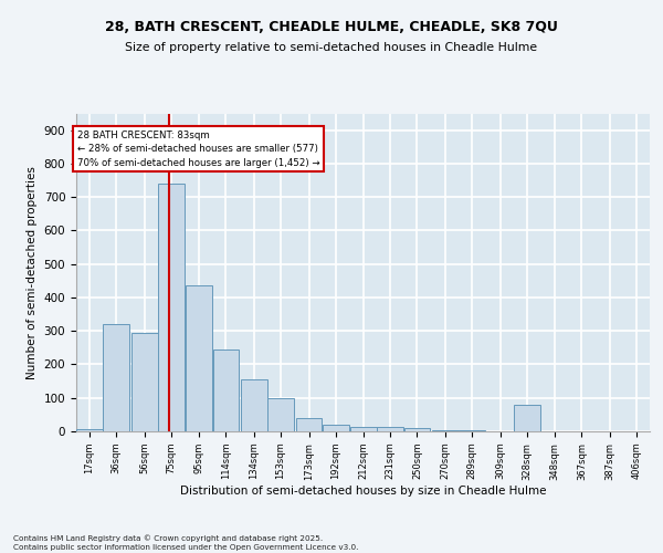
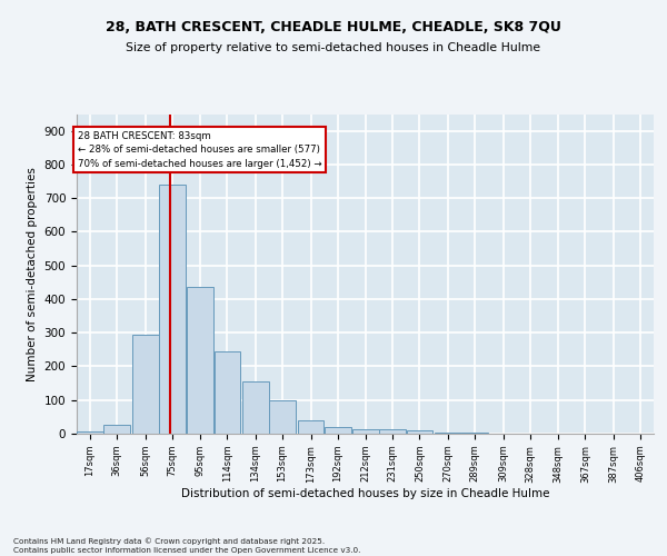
36sqm: 320 -> 25
328sqm: 80 -> 1
